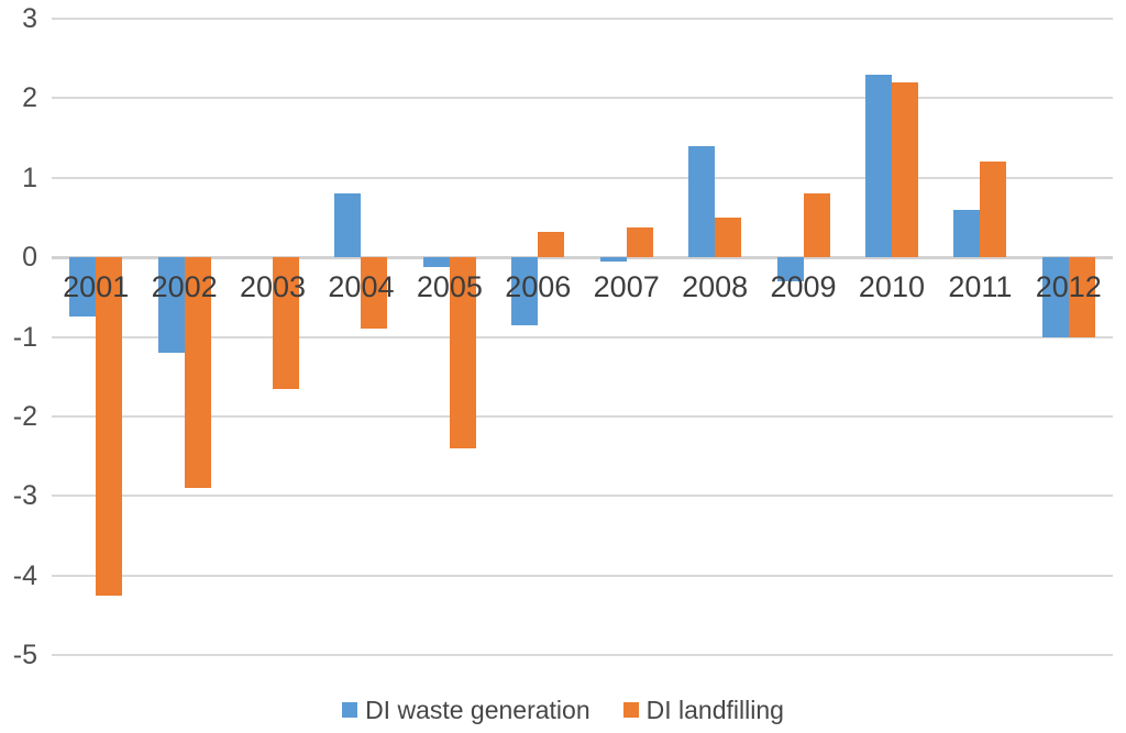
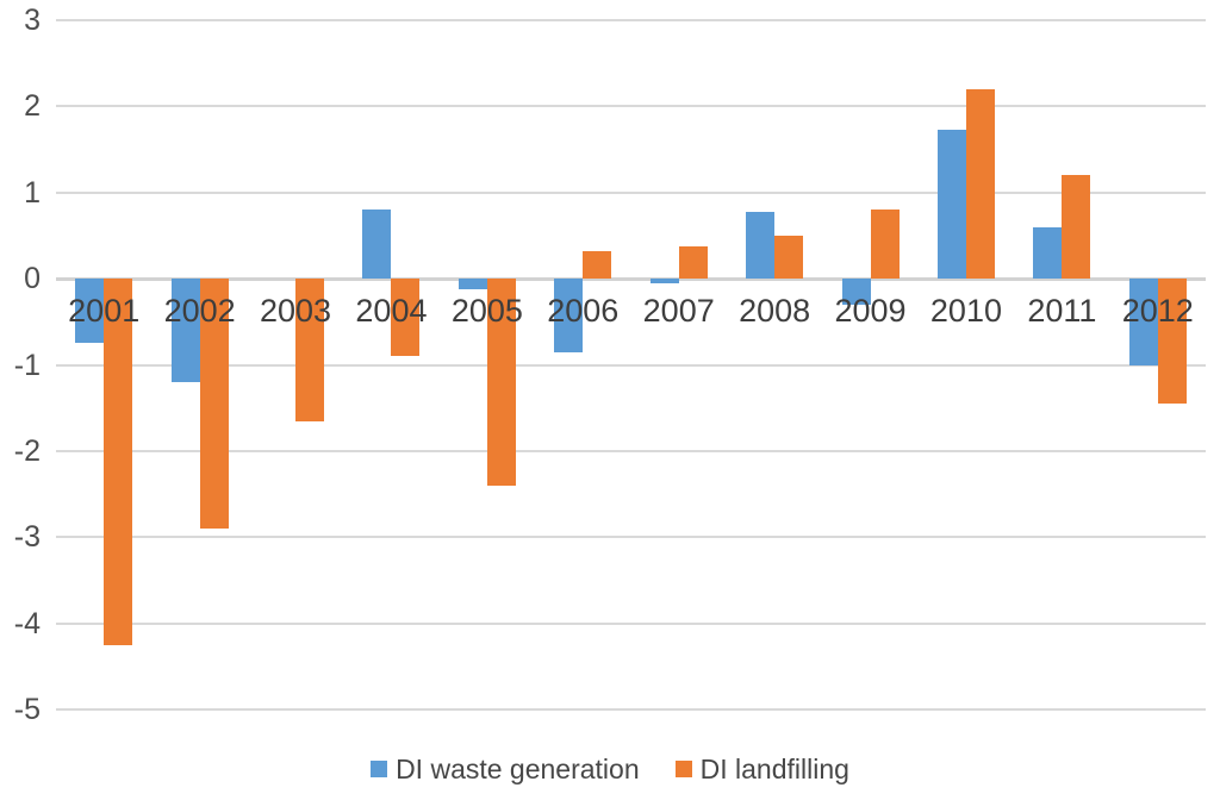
DI waste generation/2008: 1.4 -> 0.8
DI waste generation/2010: 2.3 -> 1.7
DI landfilling/2012: -1.0 -> -1.4
